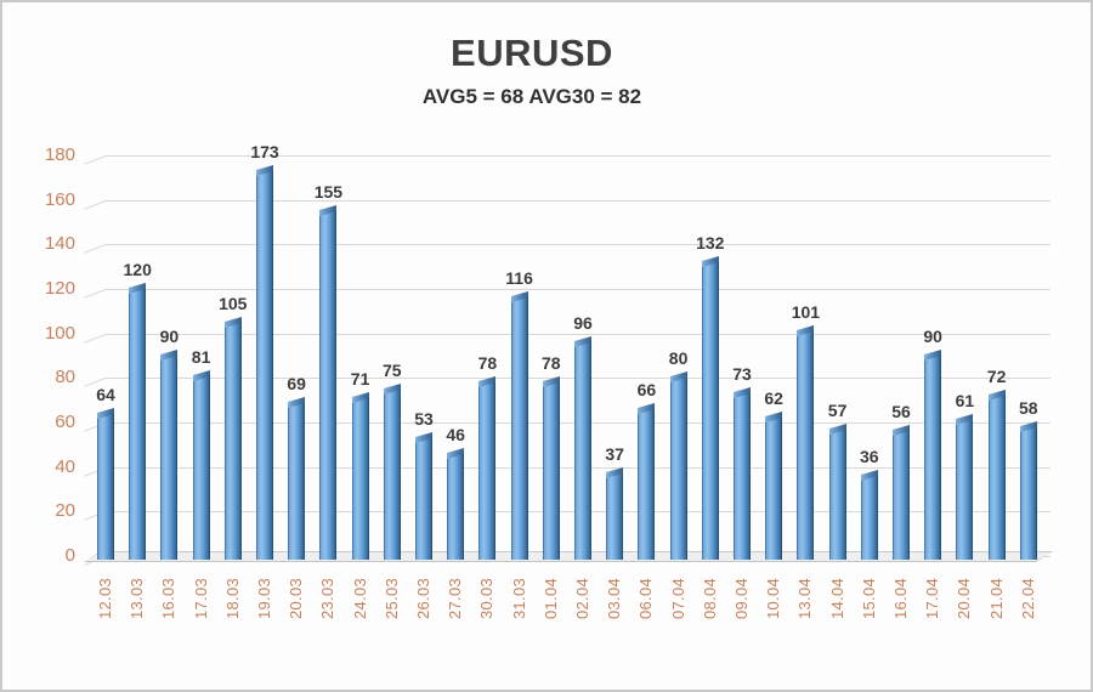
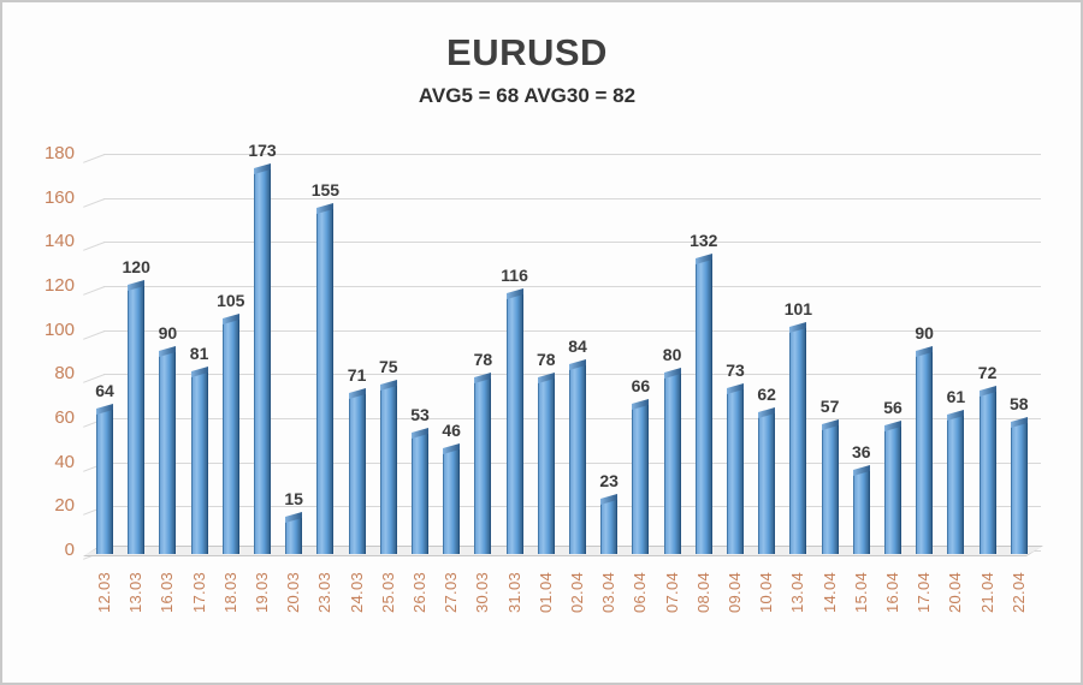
20.03: 69 -> 15
02.04: 96 -> 84
03.04: 37 -> 23
